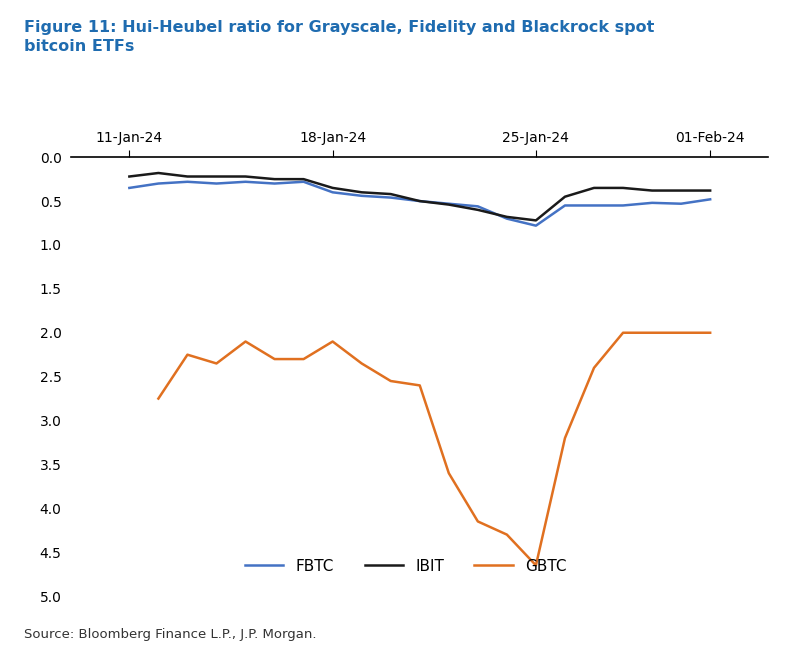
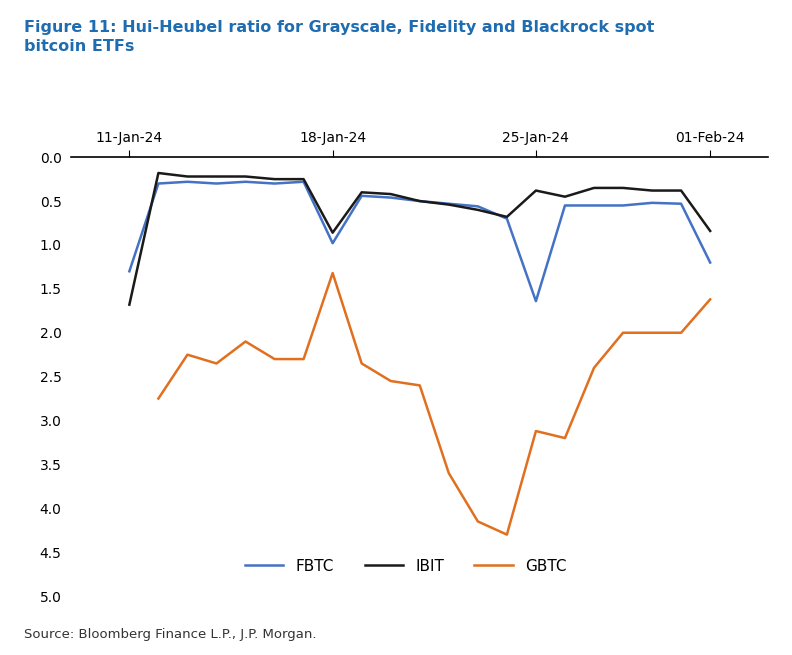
FBTC/11-Jan-24: 0.35 -> 1.30
IBIT/11-Jan-24: 0.22 -> 1.68
FBTC/18-Jan-24: 0.40 -> 0.98
IBIT/18-Jan-24: 0.35 -> 0.86
GBTC/18-Jan-24: 2.10 -> 1.32
FBTC/25-Jan-24: 0.78 -> 1.64
IBIT/25-Jan-24: 0.72 -> 0.38
GBTC/25-Jan-24: 4.65 -> 3.12
FBTC/01-Feb-24: 0.48 -> 1.20
IBIT/01-Feb-24: 0.38 -> 0.84
GBTC/01-Feb-24: 2.00 -> 1.62
